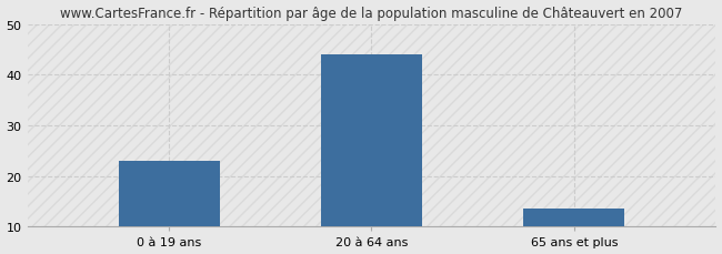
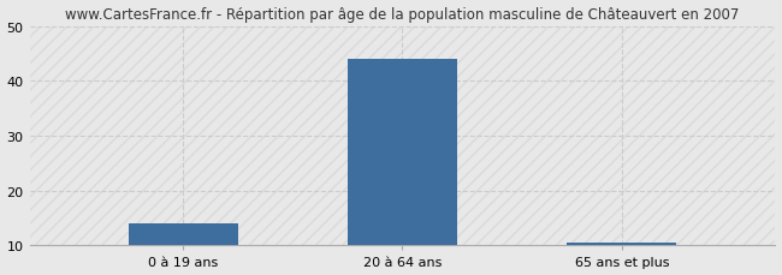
0 à 19 ans: 23.0 -> 14.0
65 ans et plus: 13.5 -> 10.5
